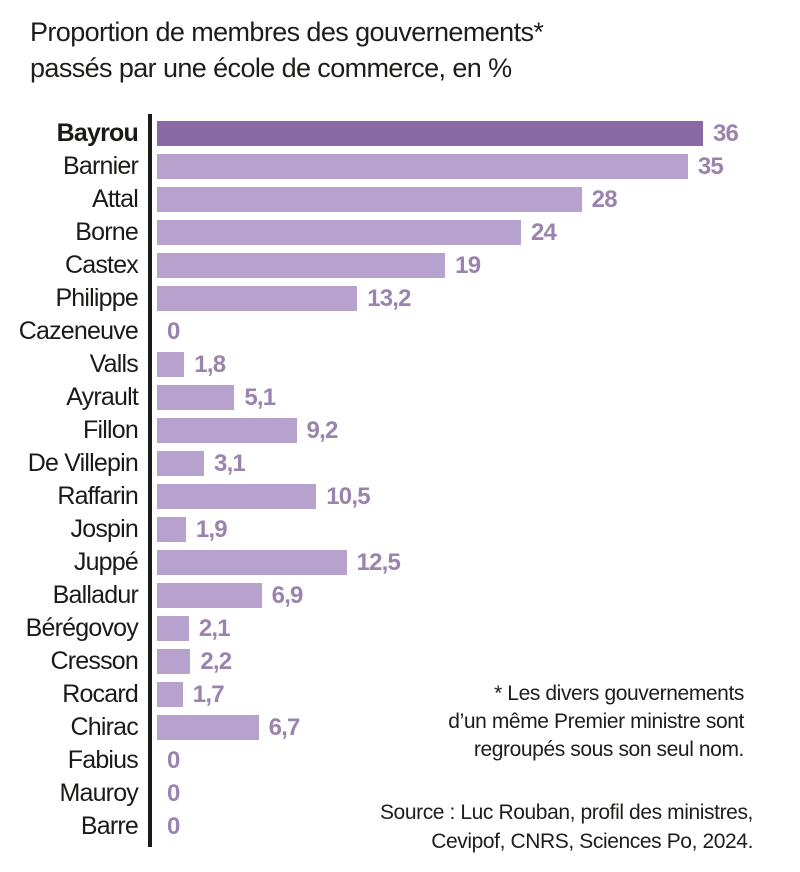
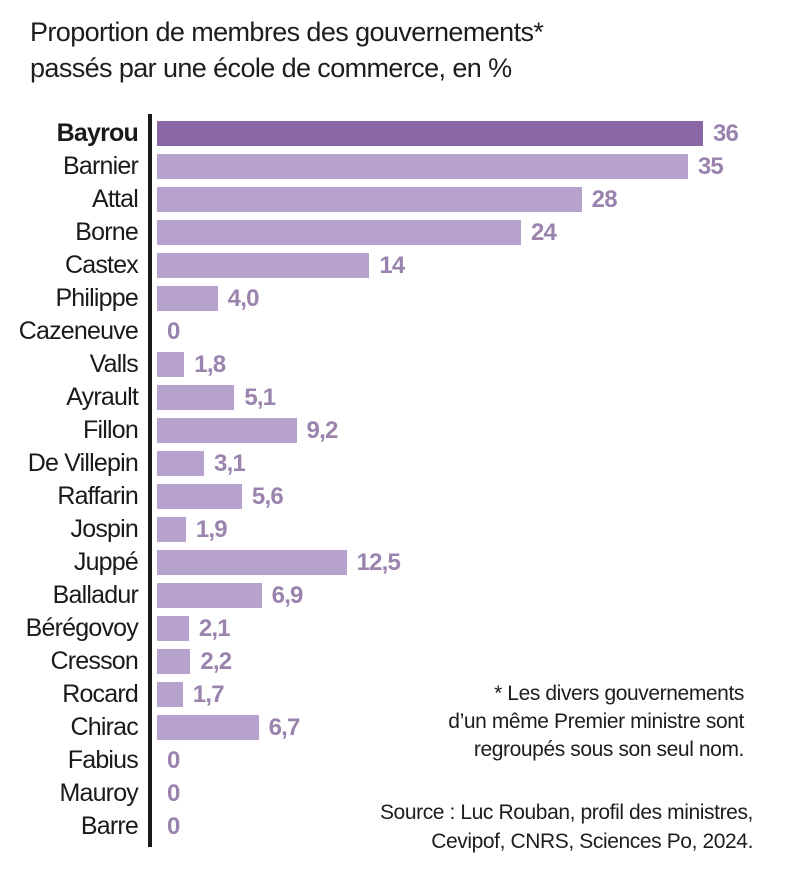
Castex: 19 -> 14
Philippe: 13,2 -> 4,0
Raffarin: 10,5 -> 5,6
